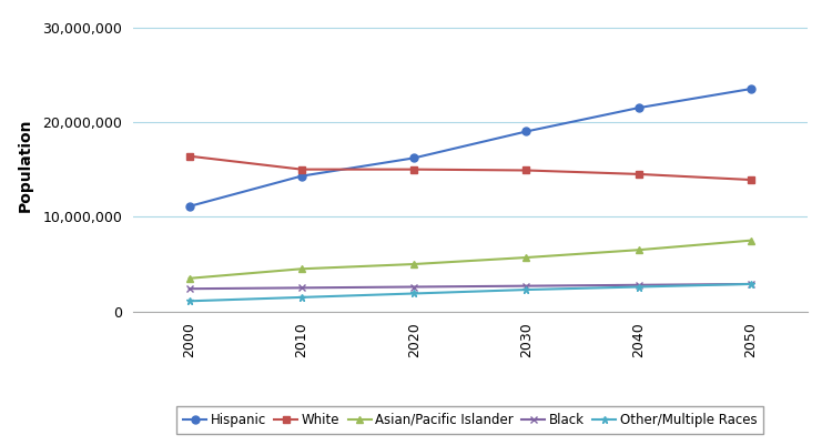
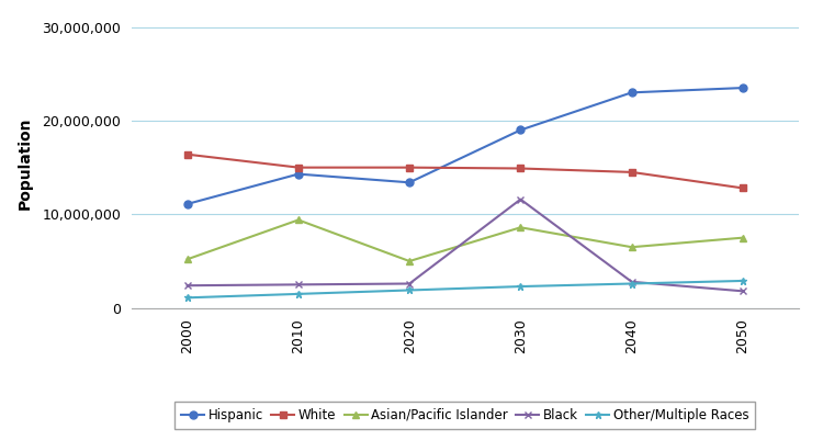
Asian/Pacific Islander/2000: 3,500,000 -> 5,200,000
Asian/Pacific Islander/2010: 4,500,000 -> 9,400,000
Hispanic/2020: 16,200,000 -> 13,400,000
Asian/Pacific Islander/2030: 5,700,000 -> 8,600,000
Black/2030: 2,700,000 -> 11,600,000
Hispanic/2040: 21,500,000 -> 23,000,000
White/2050: 13,900,000 -> 12,800,000
Black/2050: 2,900,000 -> 1,800,000
